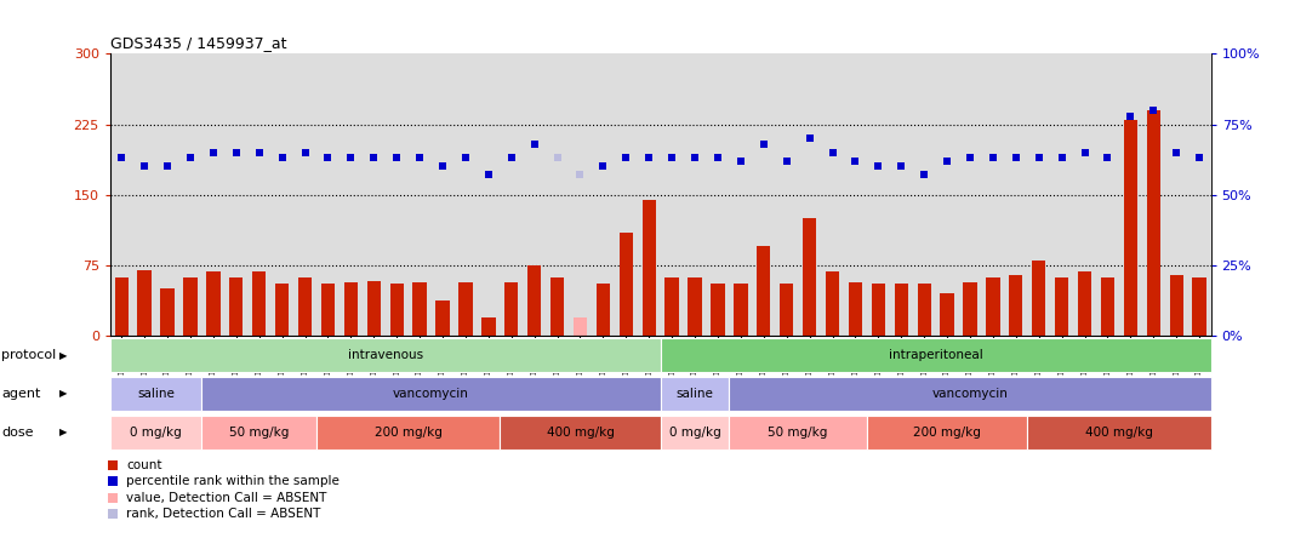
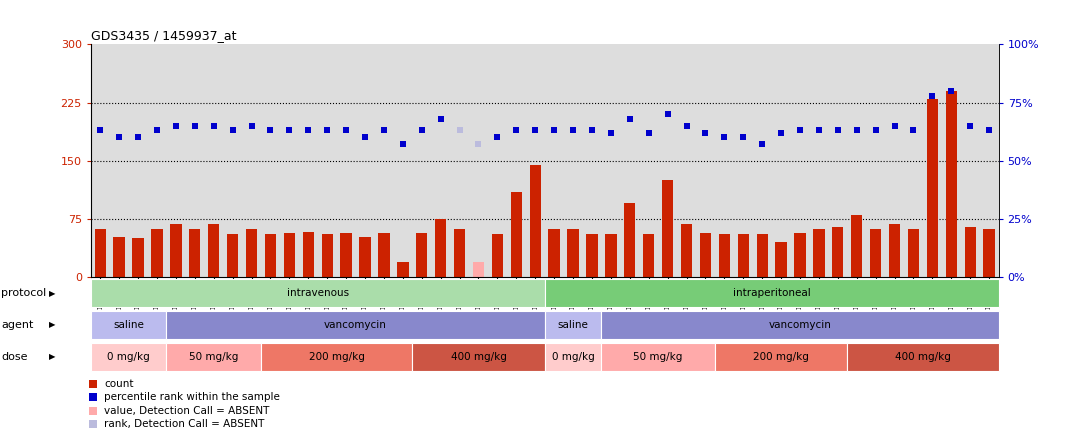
GSM189047: 70 -> 52
GSM189060: 38 -> 52
